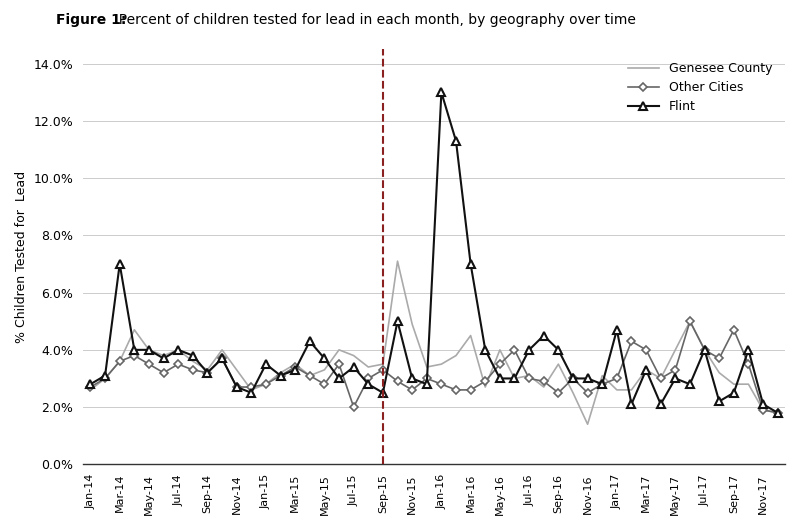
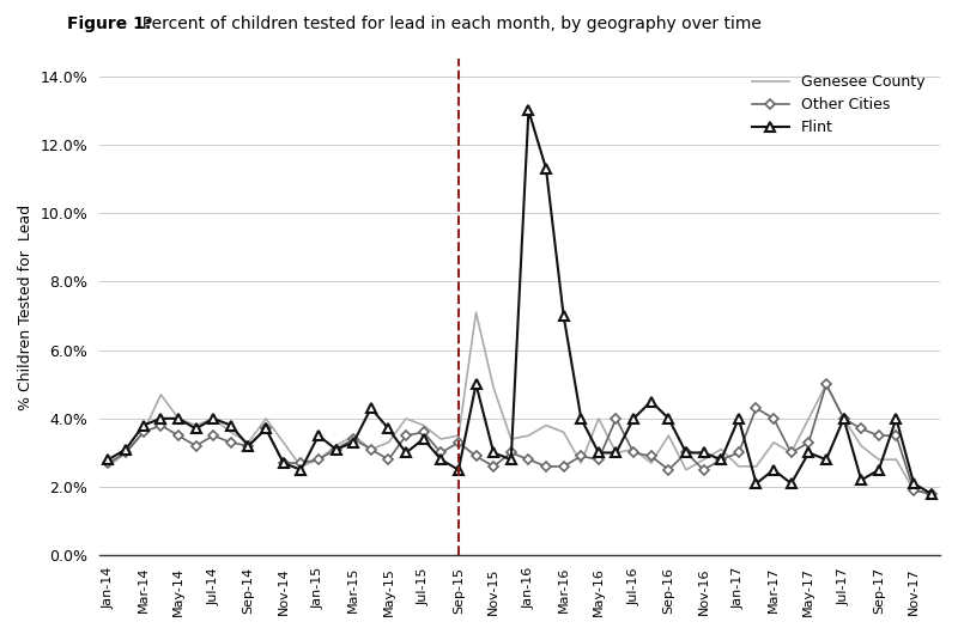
Flint/Mar-14: 7.0% -> 3.8%
Other Cities/Jul-15: 2.0% -> 3.6%
Genesee County/Mar-16: 4.5% -> 3.6%
Other Cities/May-16: 3.5% -> 2.8%
Genesee County/Nov-16: 1.4% -> 2.8%
Flint/Jan-17: 4.7% -> 4.0%
Flint/Mar-17: 3.3% -> 2.5%
Other Cities/Sep-17: 4.7% -> 3.5%
